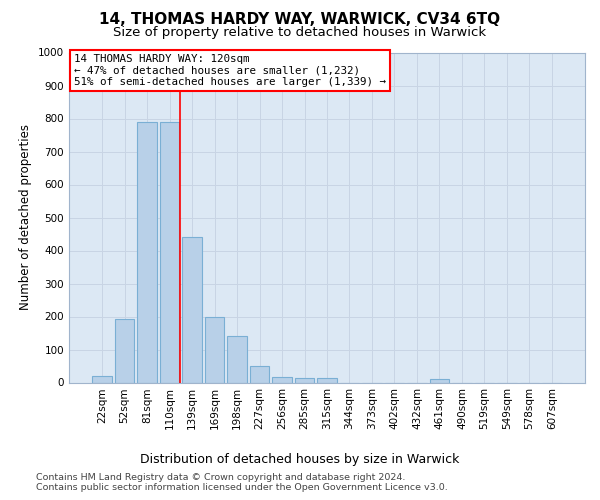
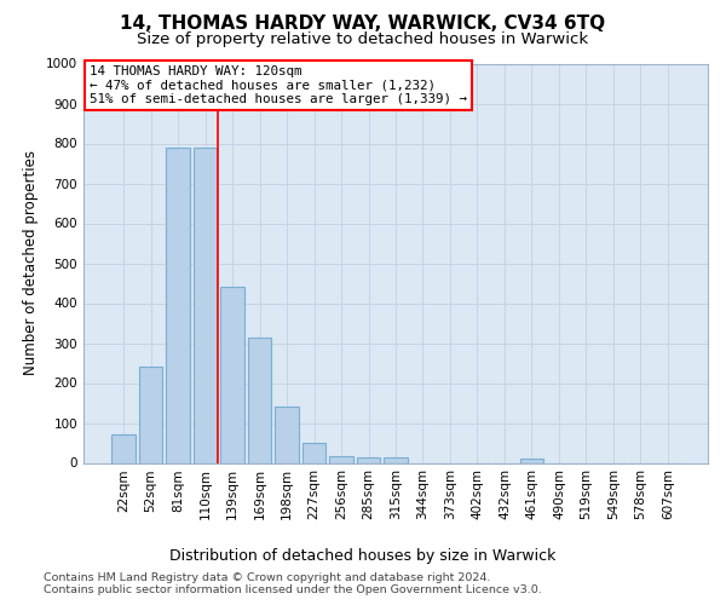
22sqm: 20 -> 70
52sqm: 193 -> 240
169sqm: 197 -> 315
